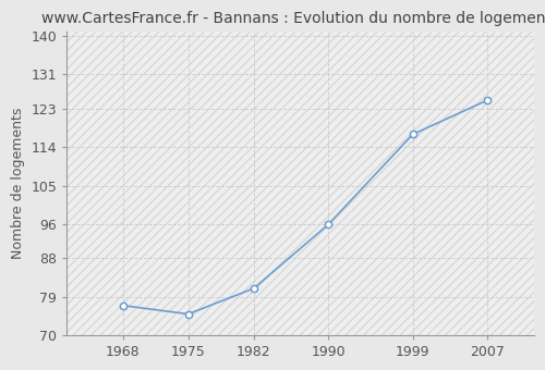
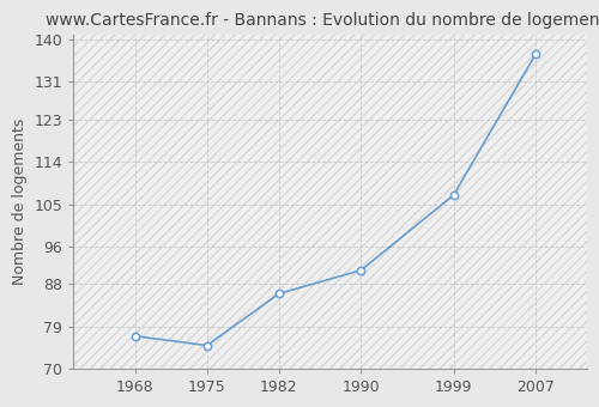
1982: 81 -> 86
1990: 96 -> 91
1999: 117 -> 107
2007: 125 -> 137
